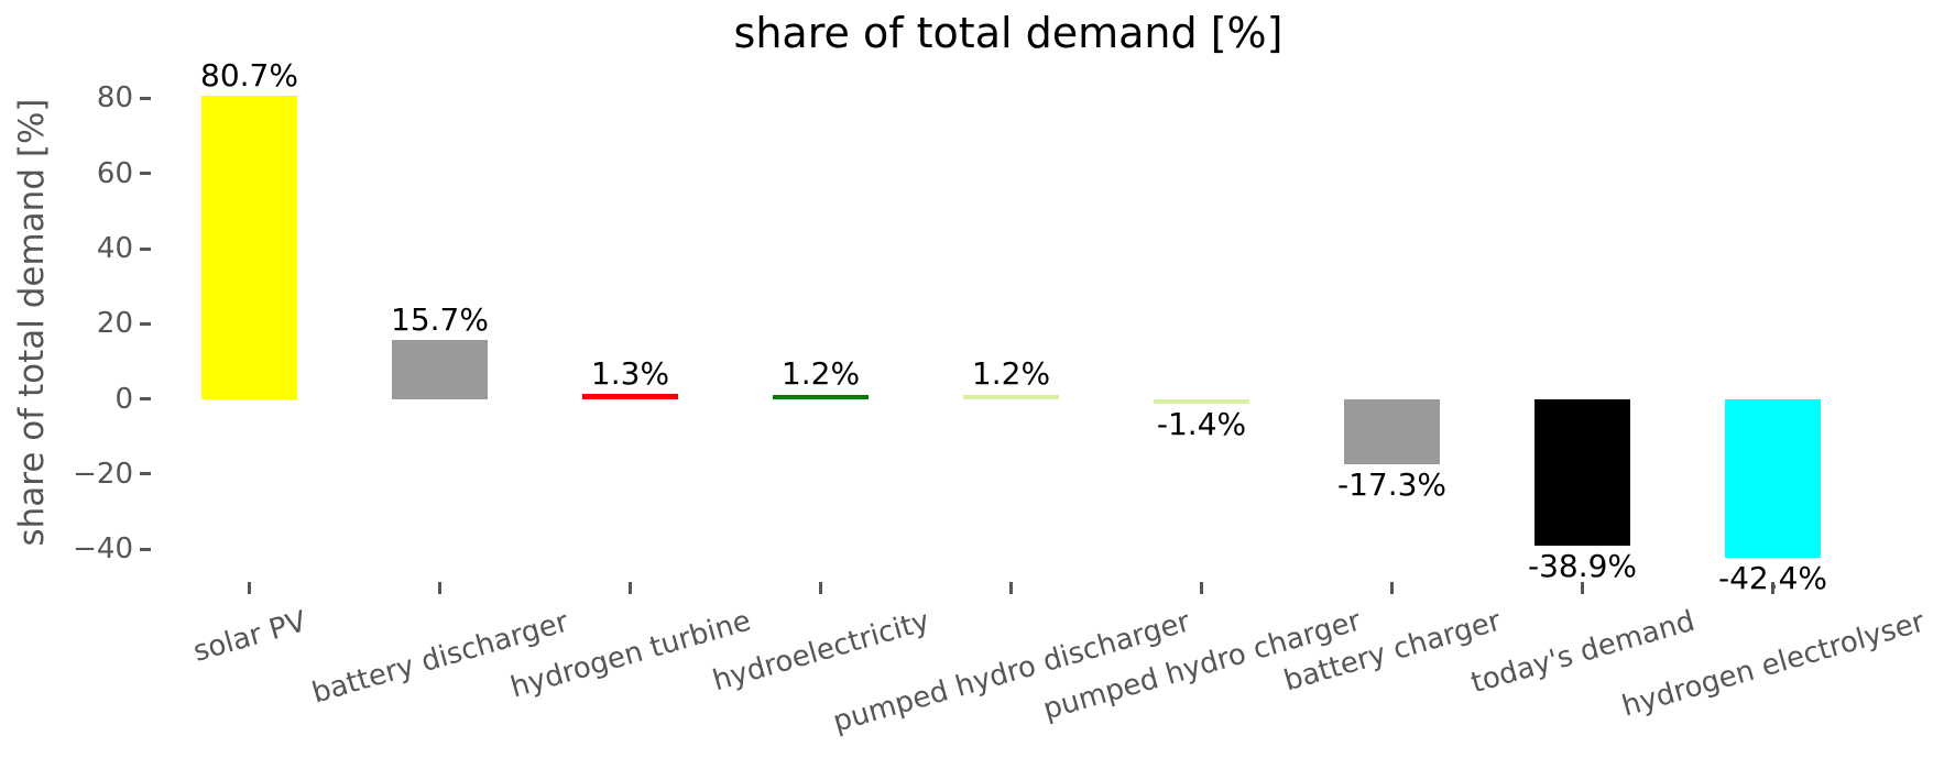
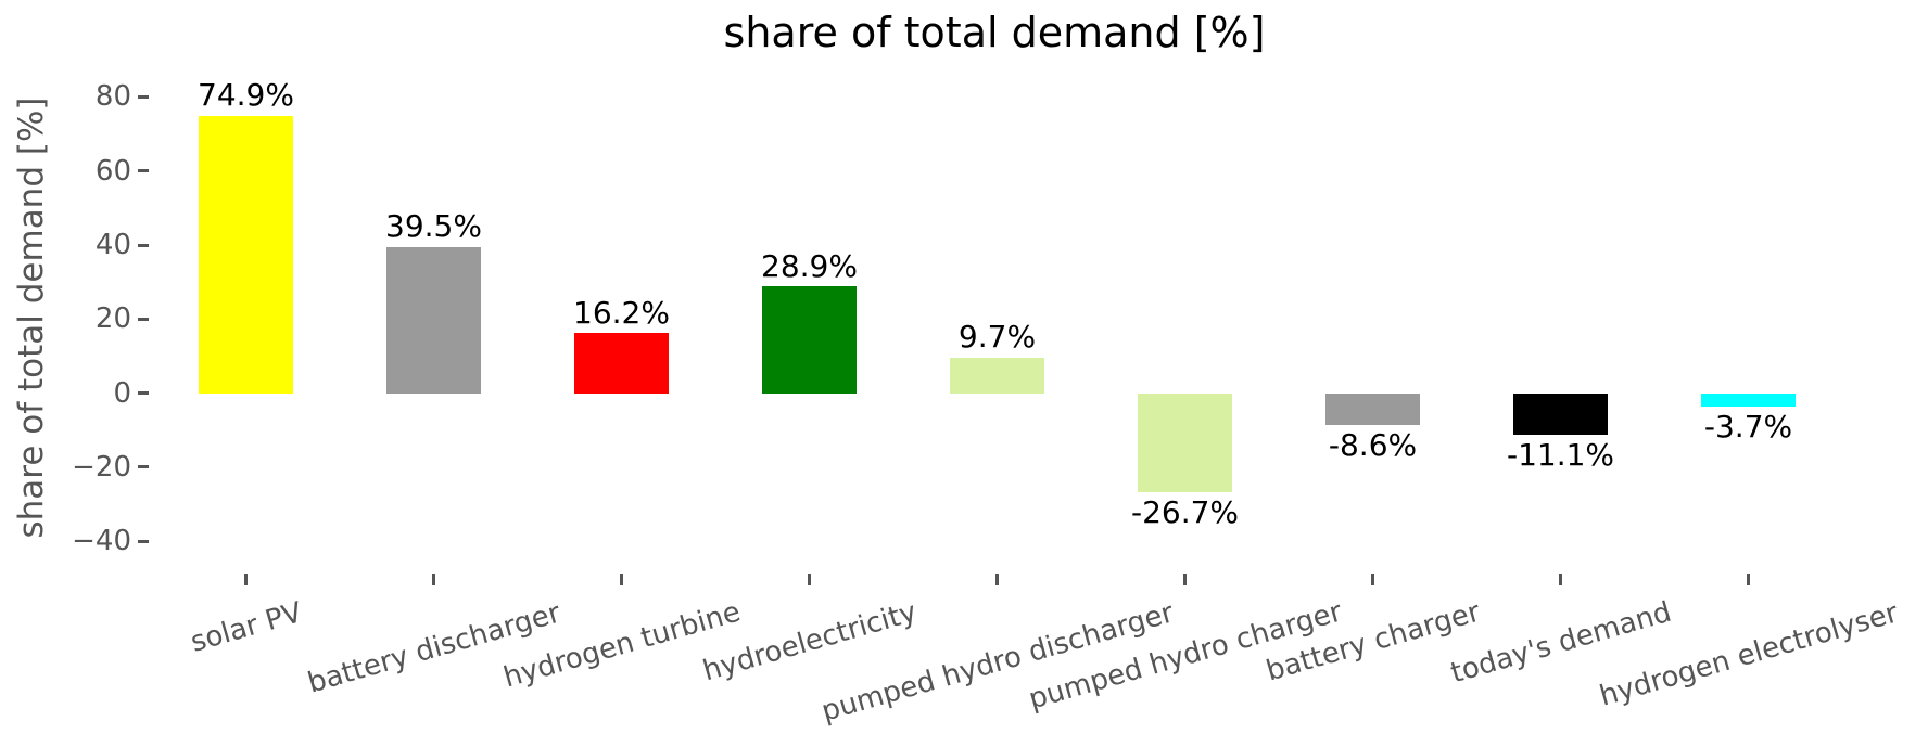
solar PV: 80.7% -> 74.9%
battery discharger: 15.7% -> 39.5%
hydrogen turbine: 1.3% -> 16.2%
hydroelectricity: 1.2% -> 28.9%
pumped hydro discharger: 1.2% -> 9.7%
pumped hydro charger: -1.4% -> -26.7%
battery charger: -17.3% -> -8.6%
today's demand: -38.9% -> -11.1%
hydrogen electrolyser: -42.4% -> -3.7%
